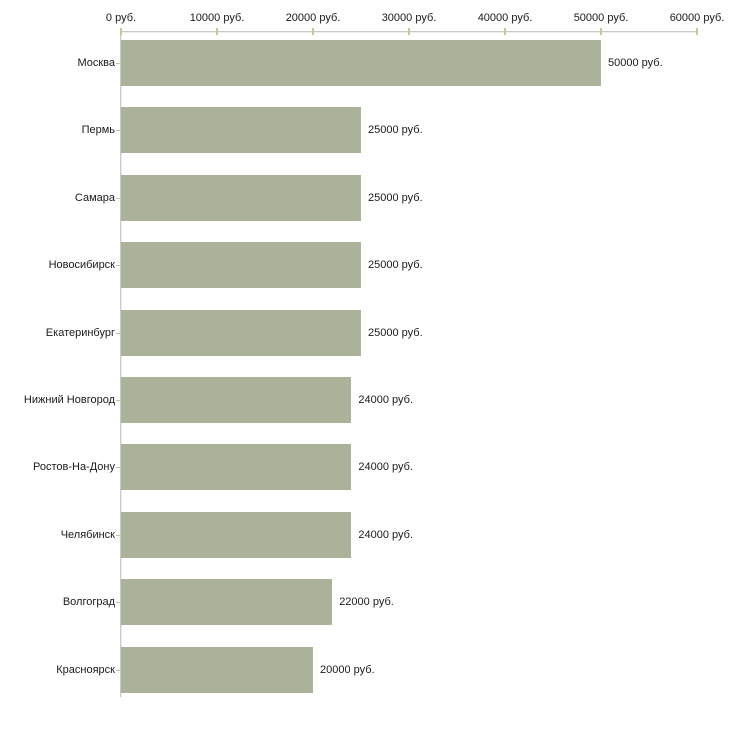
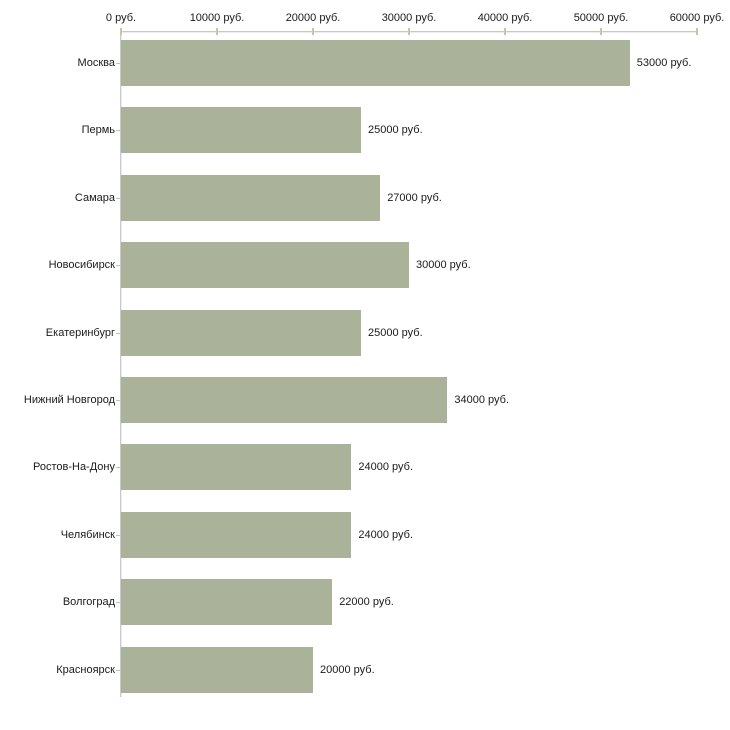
Москва: 50000 -> 53000
Самара: 25000 -> 27000
Новосибирск: 25000 -> 30000
Нижний Новгород: 24000 -> 34000
